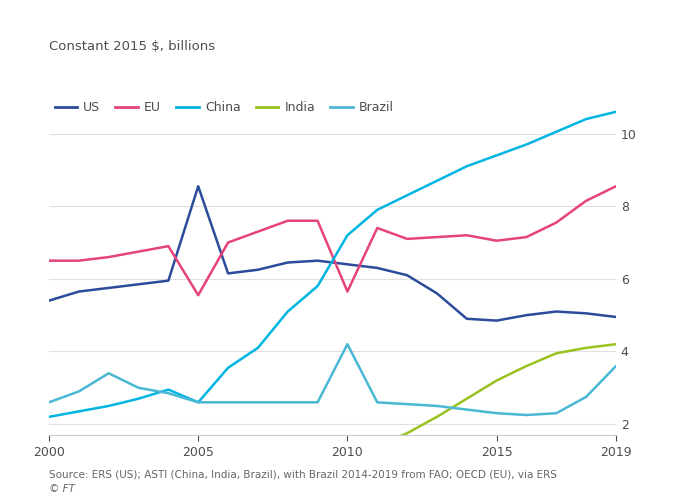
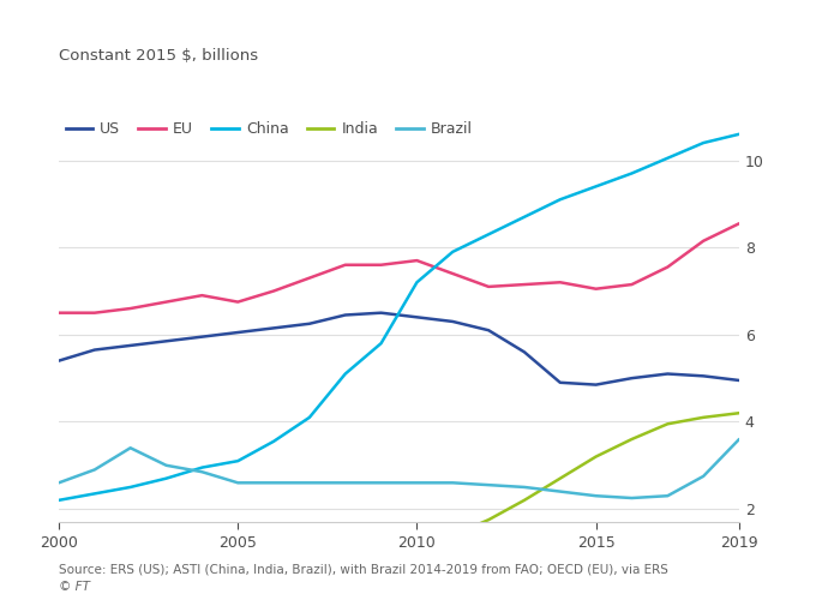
US/2005: 8.55 -> 6.05
EU/2005: 5.55 -> 6.75
China/2005: 2.60 -> 3.10
EU/2010: 5.65 -> 7.70
Brazil/2010: 4.20 -> 2.60
